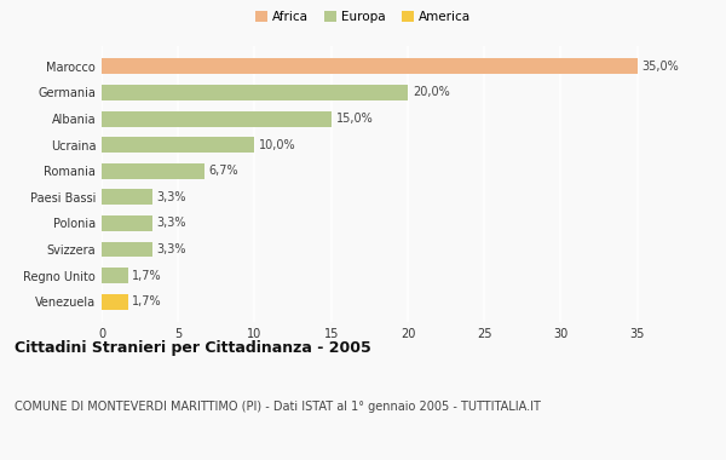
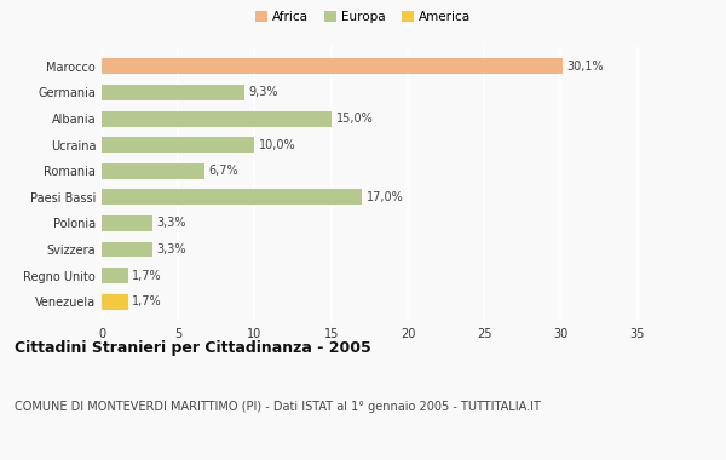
Marocco: 35,0% -> 30,1%
Germania: 20,0% -> 9,3%
Paesi Bassi: 3,3% -> 17,0%
